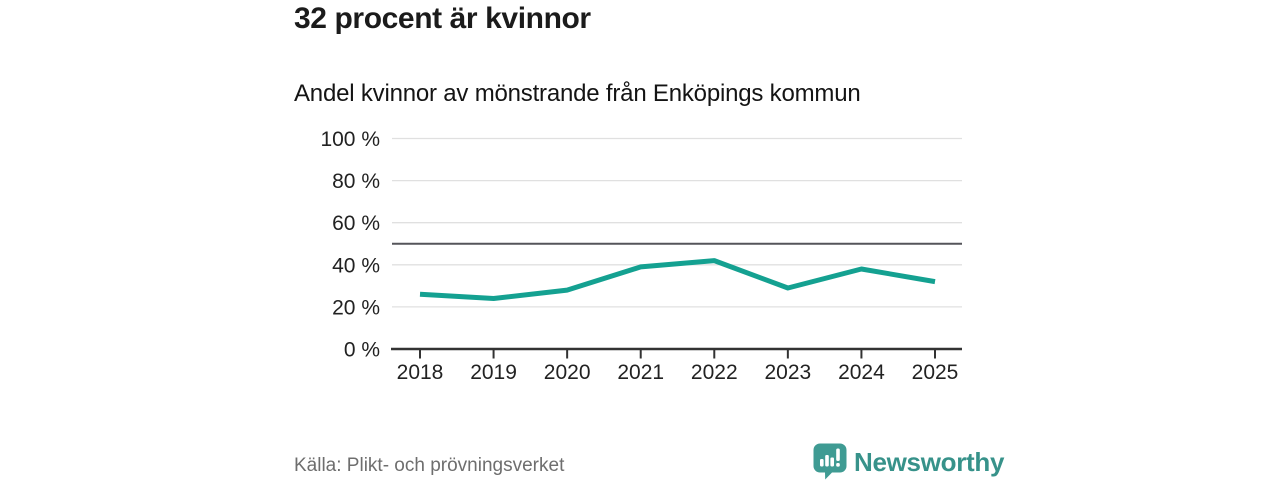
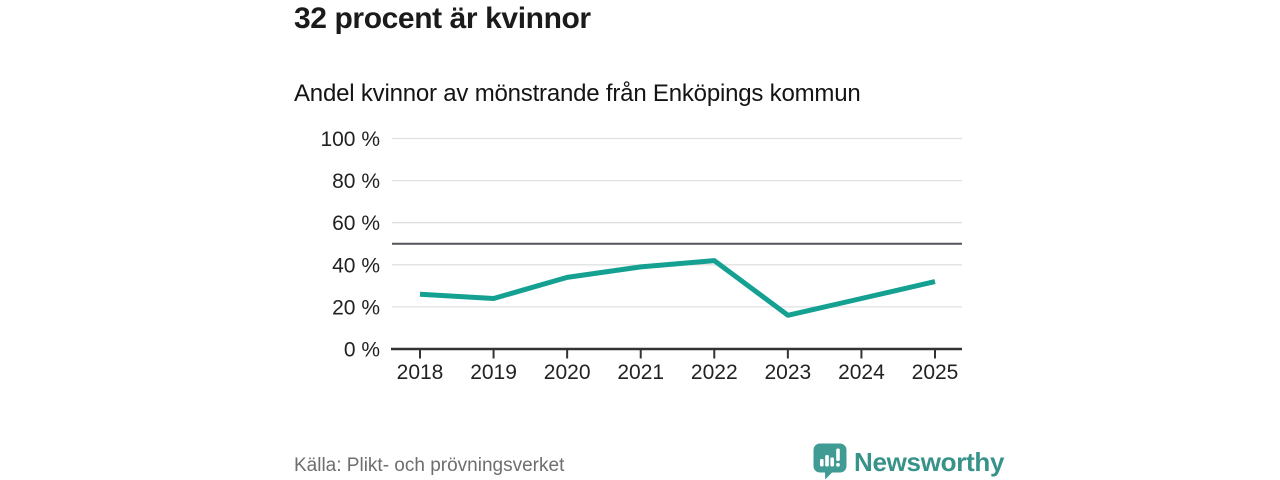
2020: 28% -> 34%
2023: 29% -> 16%
2024: 38% -> 24%
